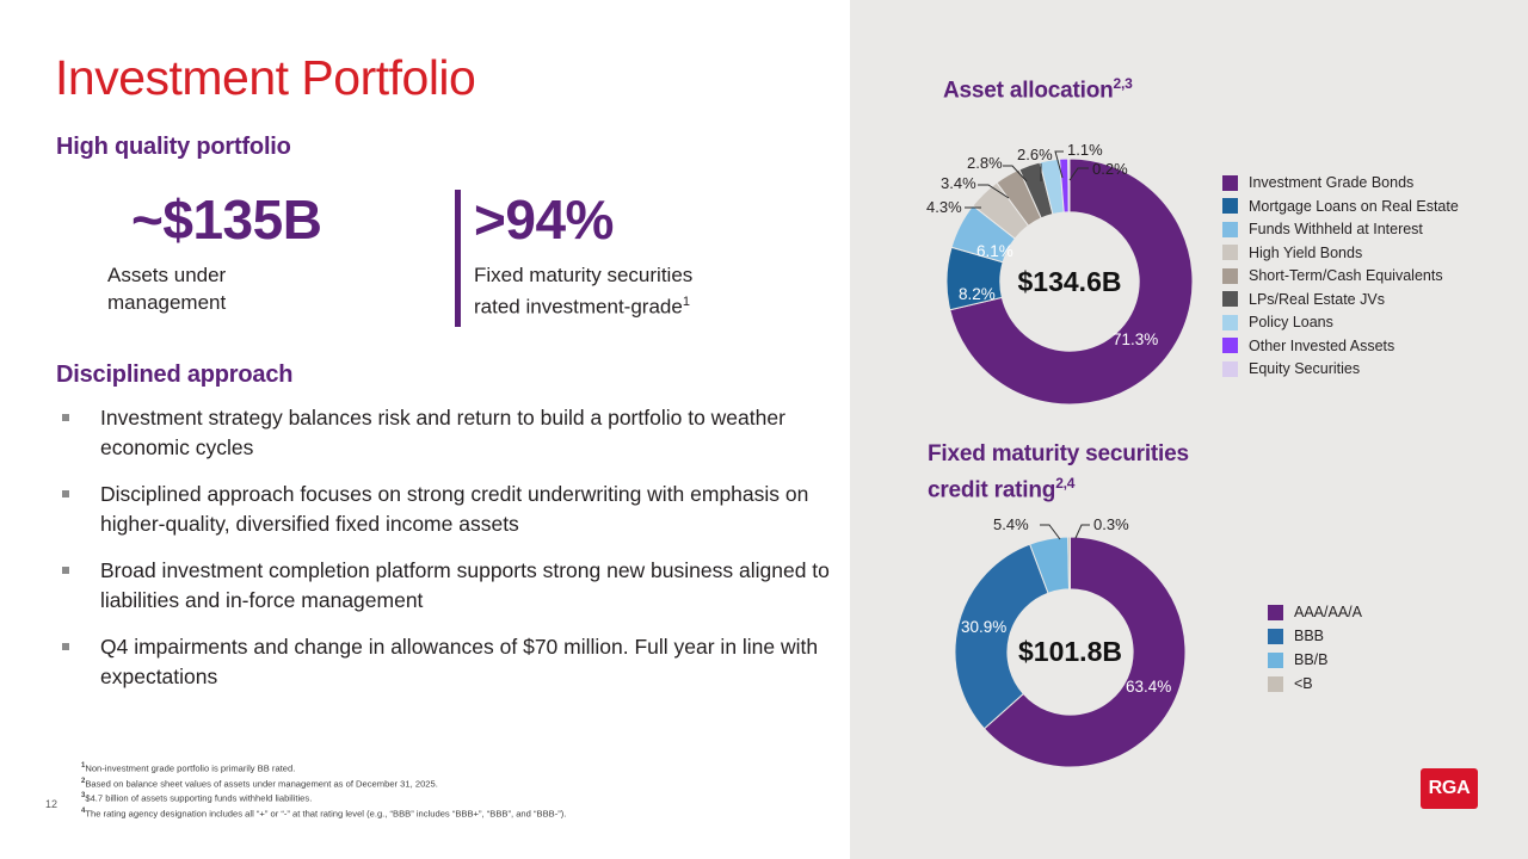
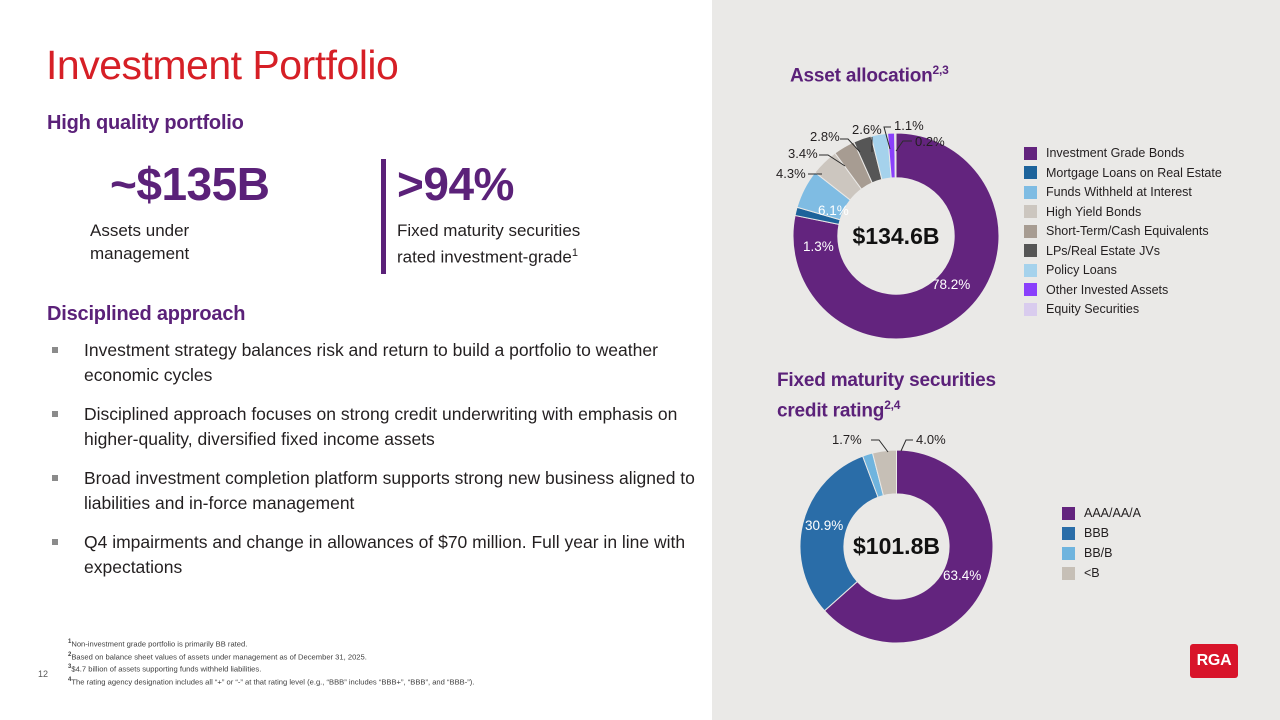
Asset allocation/Investment Grade Bonds: 71.3% -> 78.2%
Asset allocation/Mortgage Loans on Real Estate: 8.2% -> 1.3%
Fixed maturity securities credit rating/BB/B: 5.4% -> 1.7%
Fixed maturity securities credit rating/<B: 0.3% -> 4.0%
